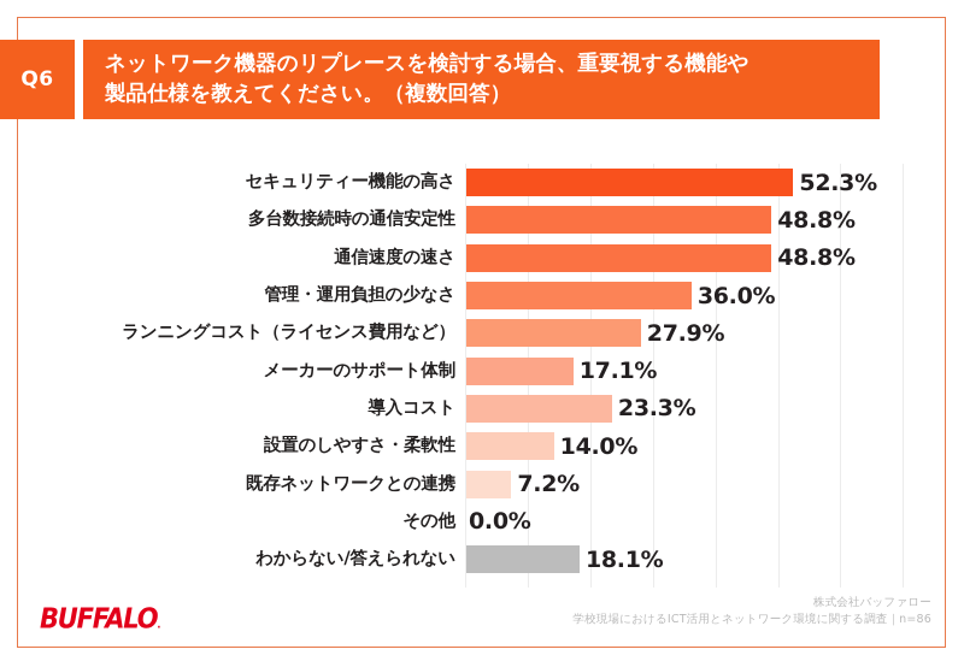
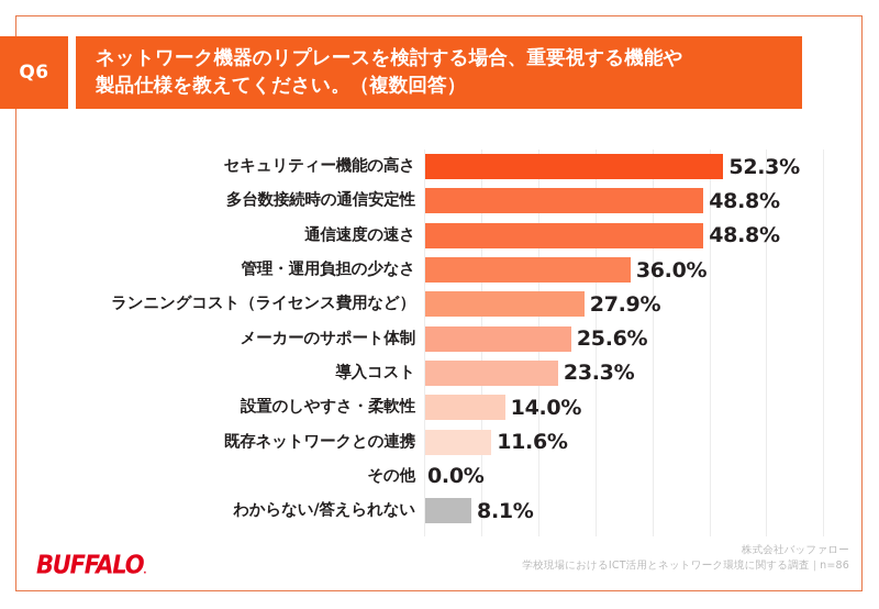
メーカーのサポート体制: 17.1% -> 25.6%
既存ネットワークとの連携: 7.2% -> 11.6%
わからない/答えられない: 18.1% -> 8.1%
